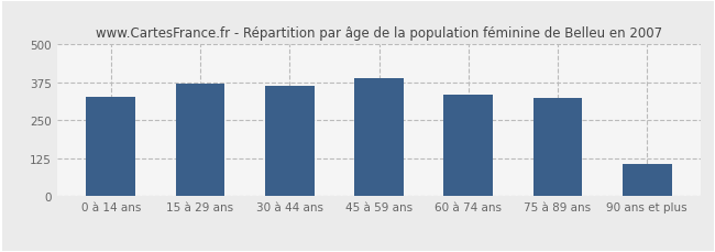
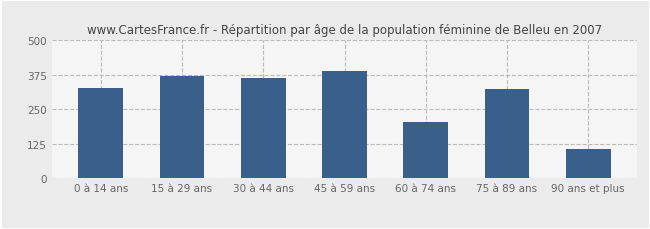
60 à 74 ans: 333 -> 205
